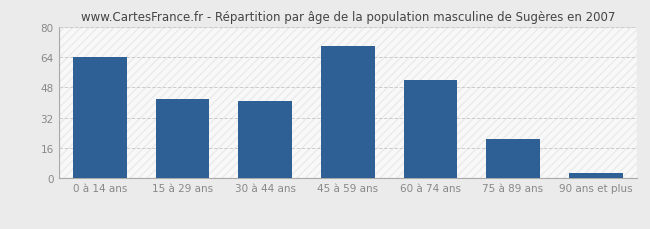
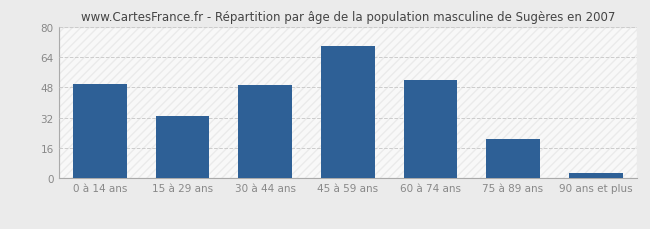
0 à 14 ans: 64 -> 50
15 à 29 ans: 42 -> 33
30 à 44 ans: 41 -> 49
